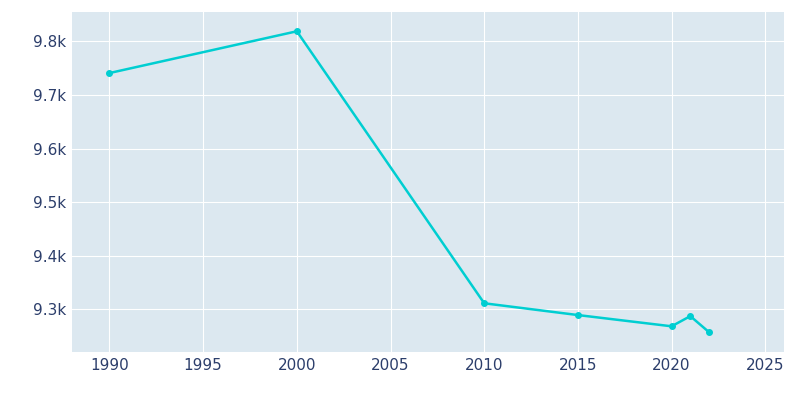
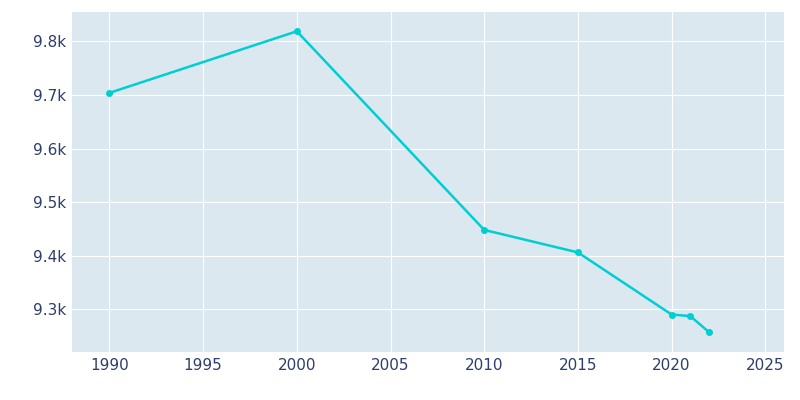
1990: 9.741k -> 9.704k
2010: 9.311k -> 9.448k
2015: 9.289k -> 9.406k
2020: 9.268k -> 9.290k
